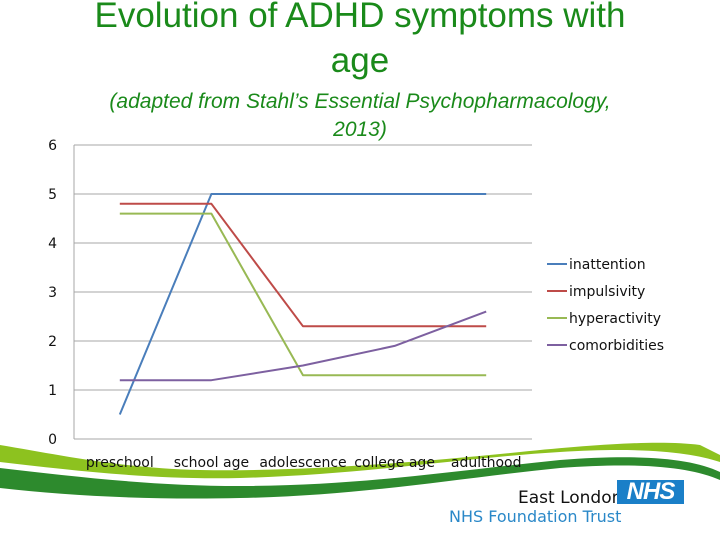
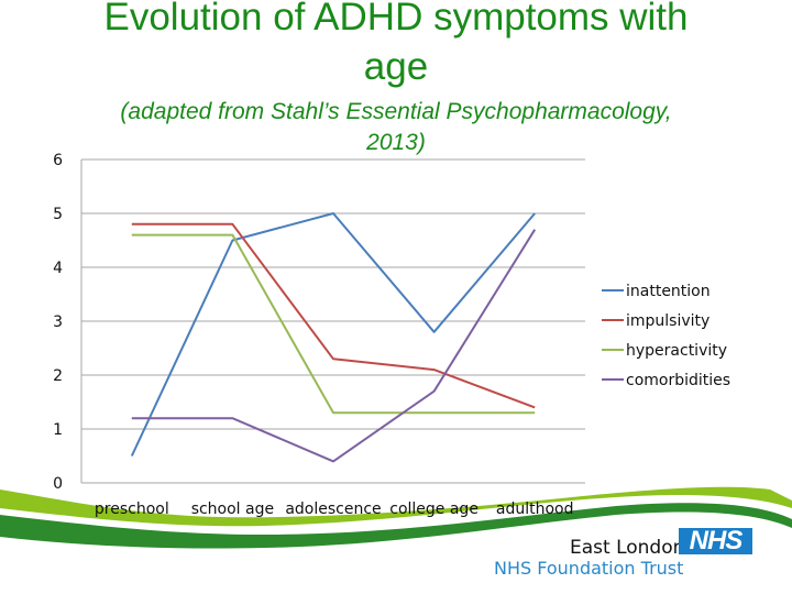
inattention/school age: 5.0 -> 4.5
comorbidities/adolescence: 1.5 -> 0.4
inattention/college age: 5.0 -> 2.8
impulsivity/college age: 2.3 -> 2.1
comorbidities/college age: 1.9 -> 1.7
impulsivity/adulthood: 2.3 -> 1.4
comorbidities/adulthood: 2.6 -> 4.7
